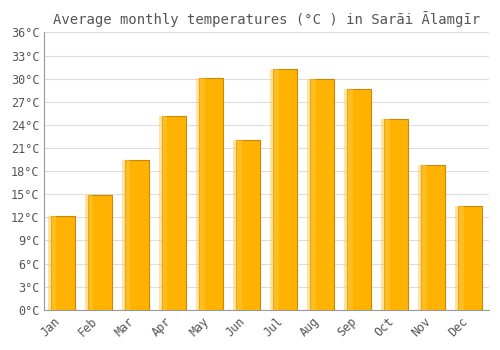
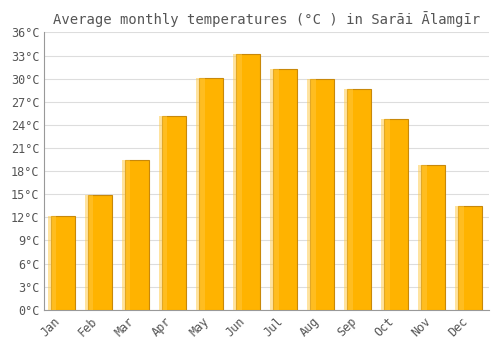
Jun: 22.0°C -> 33.2°C
